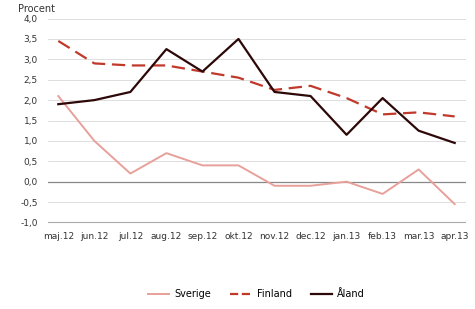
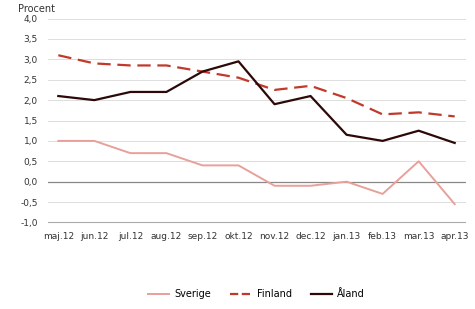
Sverige/maj.12: 2,10 -> 1,00
Finland/maj.12: 3,45 -> 3,10
Åland/maj.12: 1,90 -> 2,10
Sverige/jul.12: 0,20 -> 0,70
Åland/aug.12: 3,25 -> 2,20
Åland/okt.12: 3,50 -> 2,95
Åland/nov.12: 2,20 -> 1,90
Åland/feb.13: 2,05 -> 1,00
Sverige/mar.13: 0,30 -> 0,50
